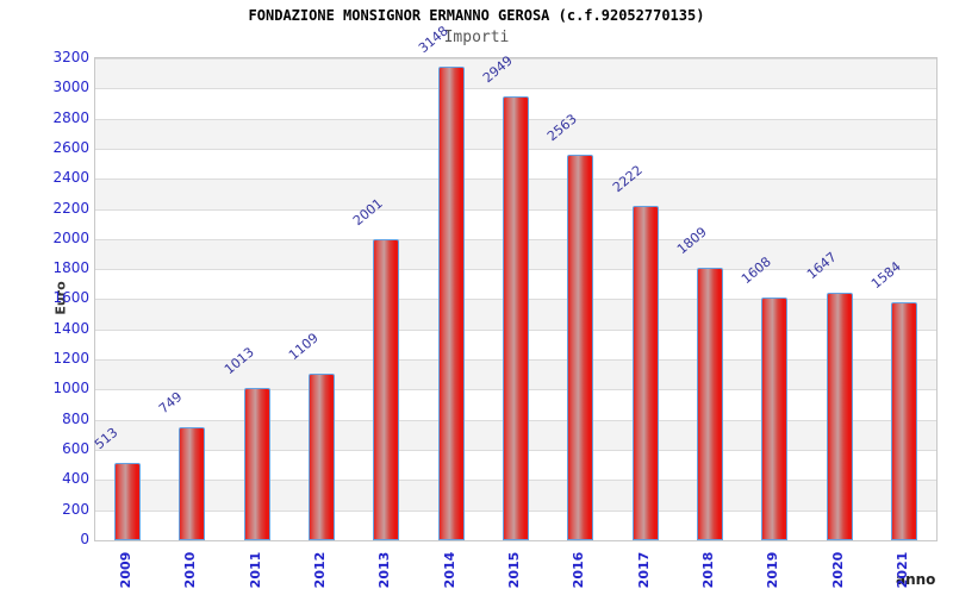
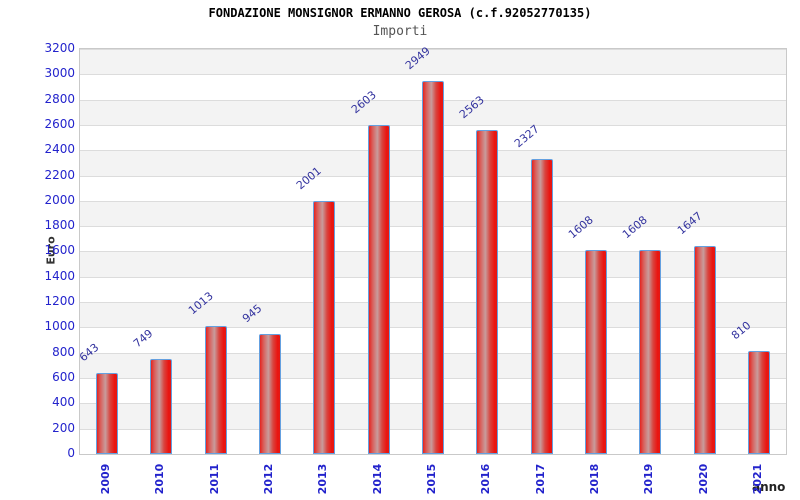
2009: 513 -> 643
2012: 1109 -> 945
2014: 3148 -> 2603
2017: 2222 -> 2327
2018: 1809 -> 1608
2021: 1584 -> 810
